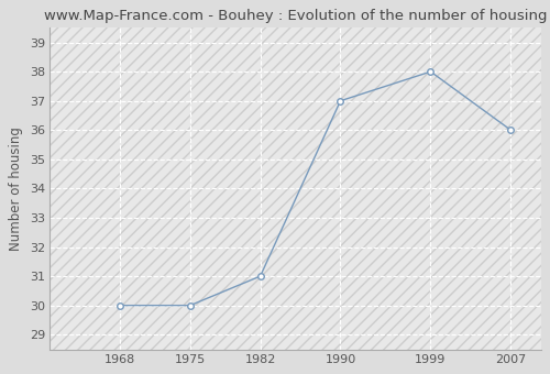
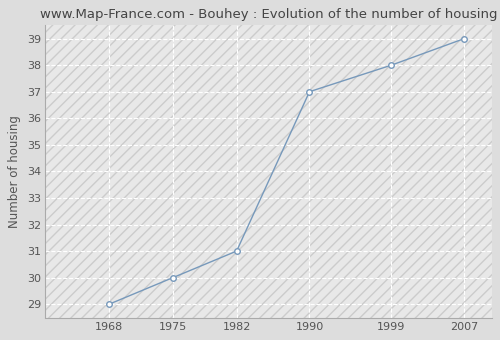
1968: 30 -> 29
2007: 36 -> 39
